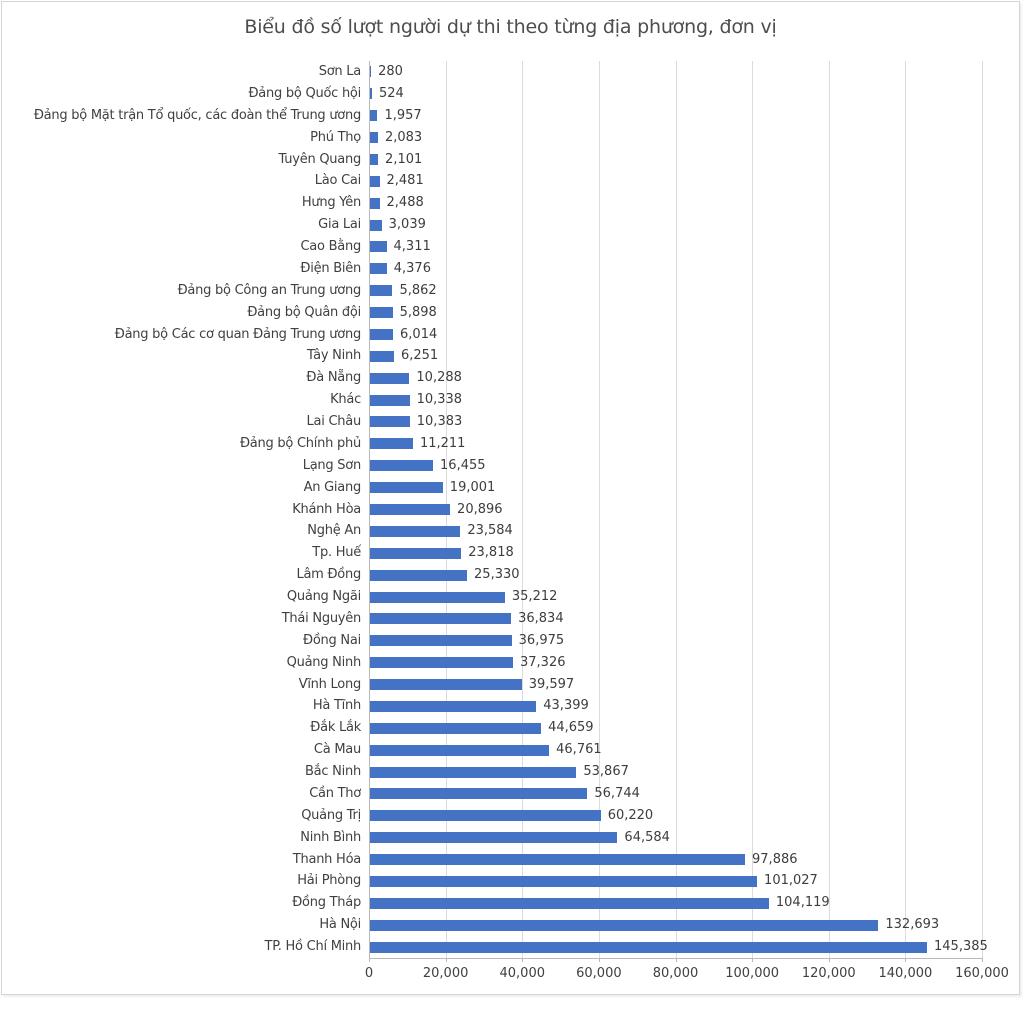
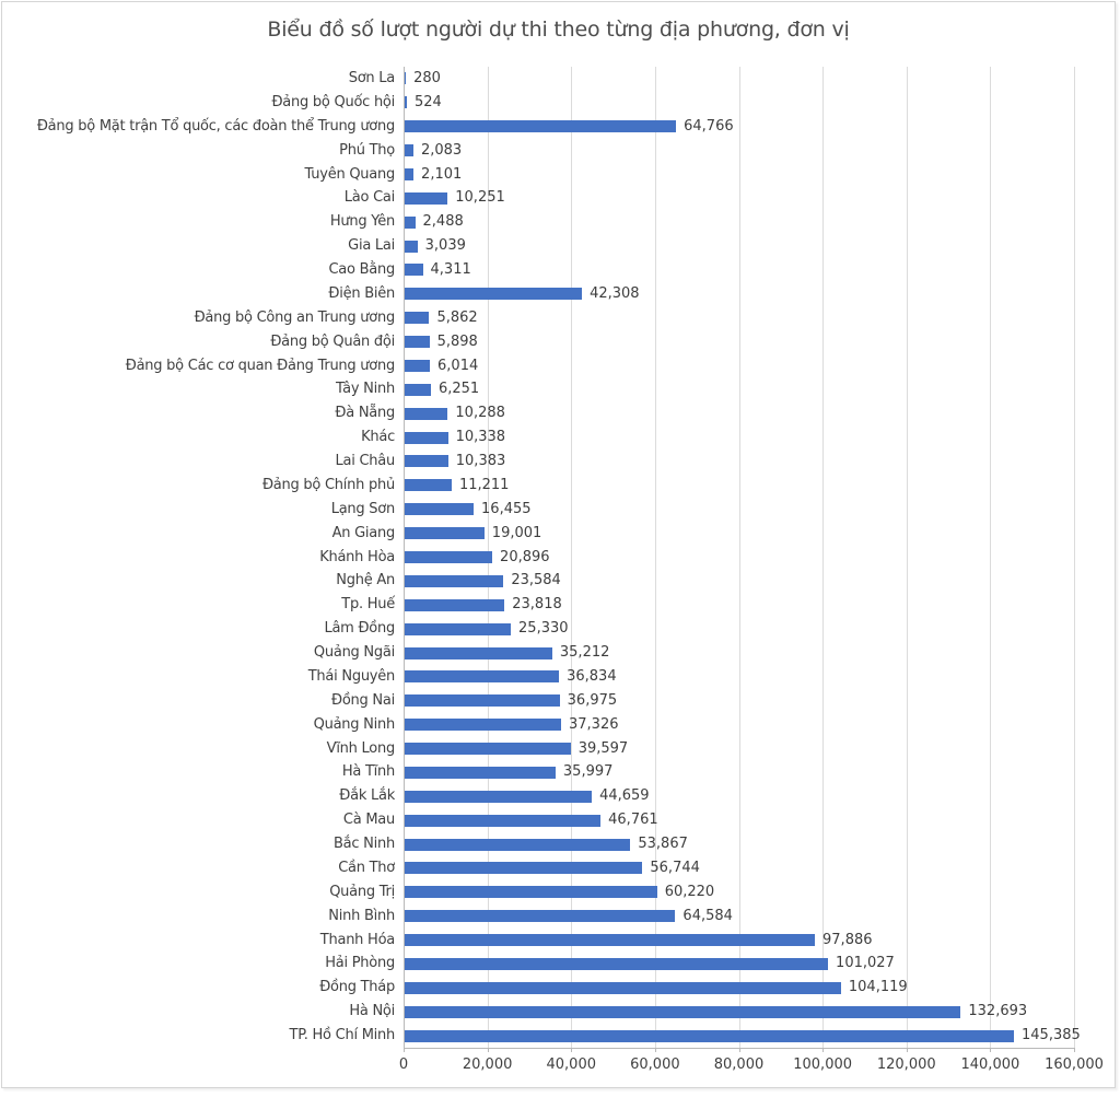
Đảng bộ Mặt trận Tổ quốc, các đoàn thể Trung ương: 1,957 -> 64,766
Lào Cai: 2,481 -> 10,251
Điện Biên: 4,376 -> 42,308
Hà Tĩnh: 43,399 -> 35,997
